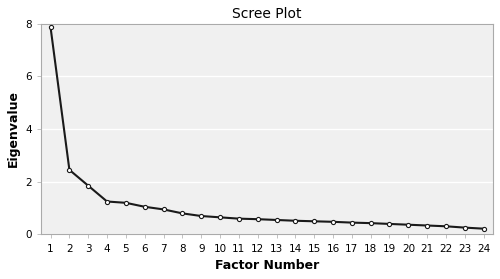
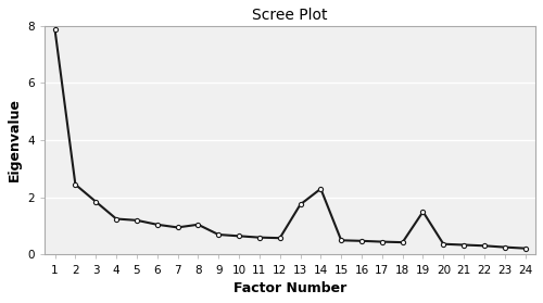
8: 0.80 -> 1.05
13: 0.55 -> 1.75
14: 0.52 -> 2.30
19: 0.40 -> 1.50
